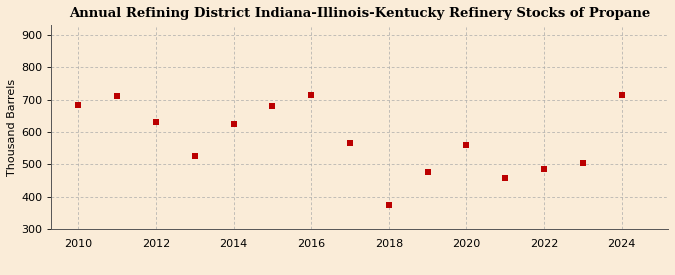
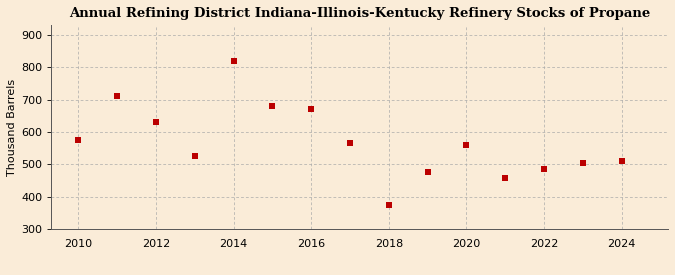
2010: 685 -> 575
2014: 625 -> 820
2016: 715 -> 670
2024: 715 -> 510
